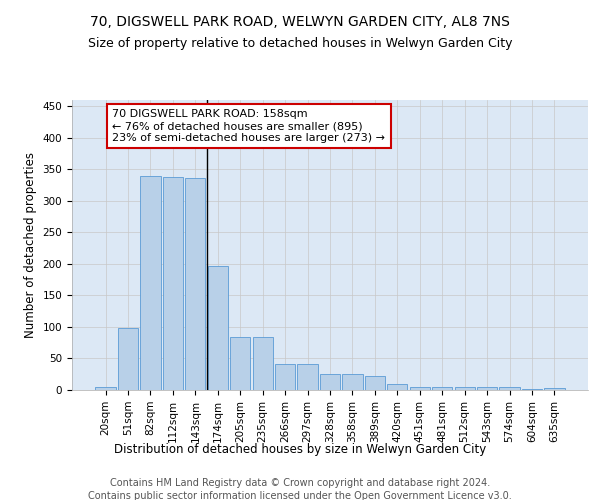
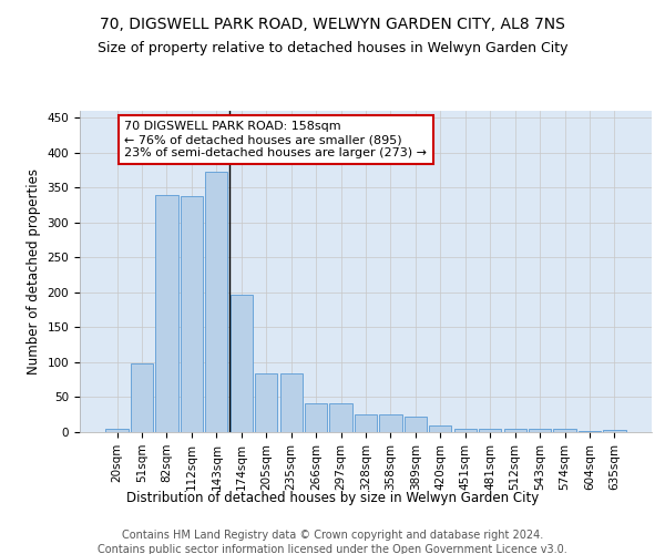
143sqm: 337 -> 372
